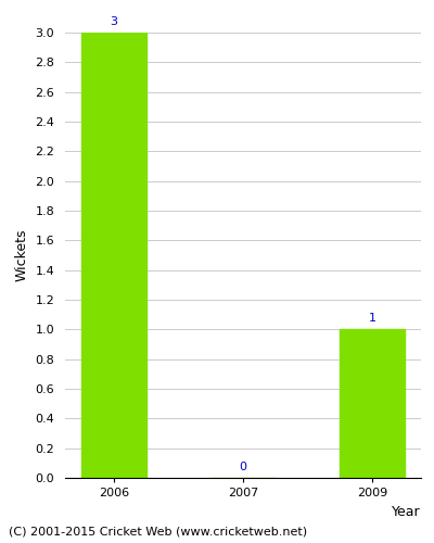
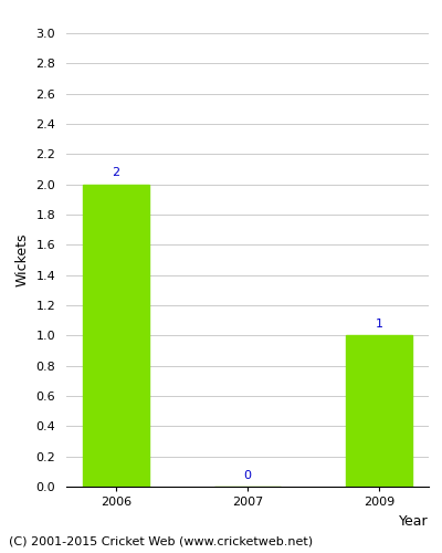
2006: 3 -> 2
